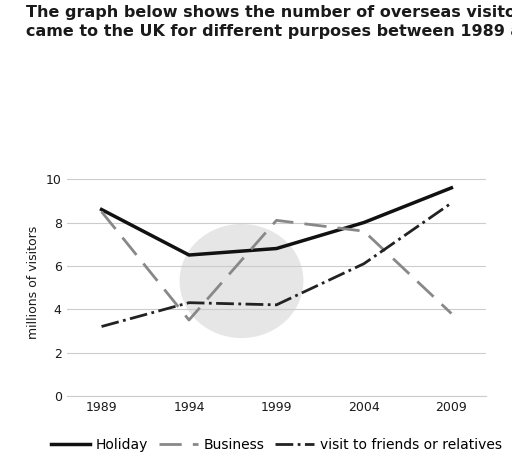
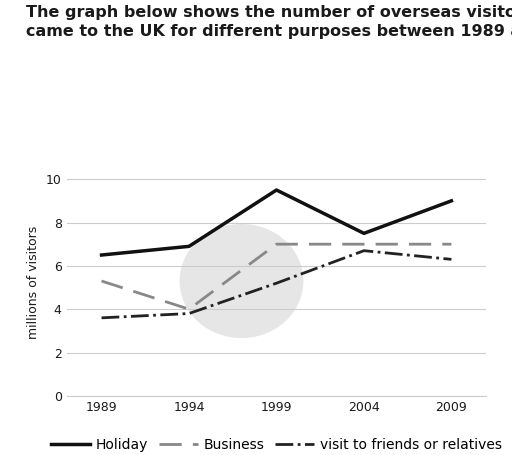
Holiday/1989: 8.6 -> 6.5
Business/1989: 8.5 -> 5.3
visit to friends or relatives/1989: 3.2 -> 3.6
Holiday/1994: 6.5 -> 6.9
Business/1994: 3.5 -> 4.0
visit to friends or relatives/1994: 4.3 -> 3.8
Holiday/1999: 6.8 -> 9.5
Business/1999: 8.1 -> 7.0
visit to friends or relatives/1999: 4.2 -> 5.2
Holiday/2004: 8.0 -> 7.5
Business/2004: 7.6 -> 7.0
visit to friends or relatives/2004: 6.1 -> 6.7
Holiday/2009: 9.6 -> 9.0
Business/2009: 3.8 -> 7.0
visit to friends or relatives/2009: 8.9 -> 6.3
